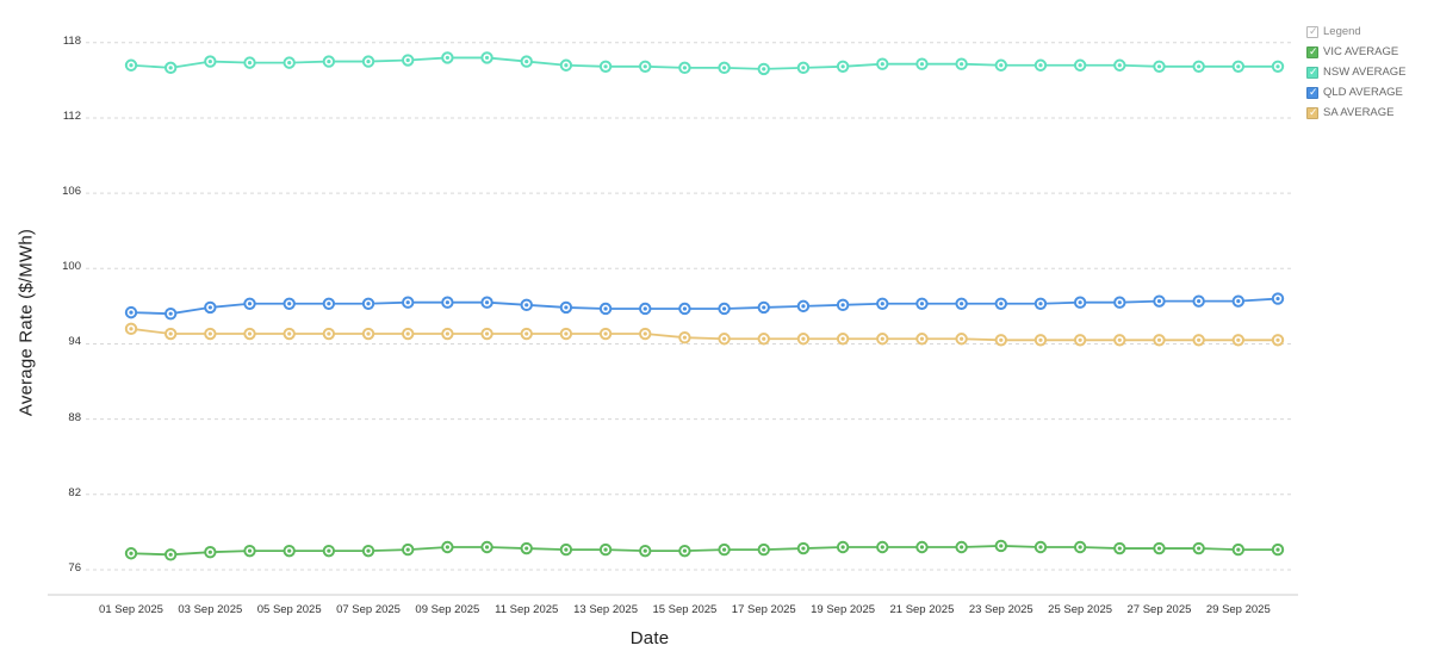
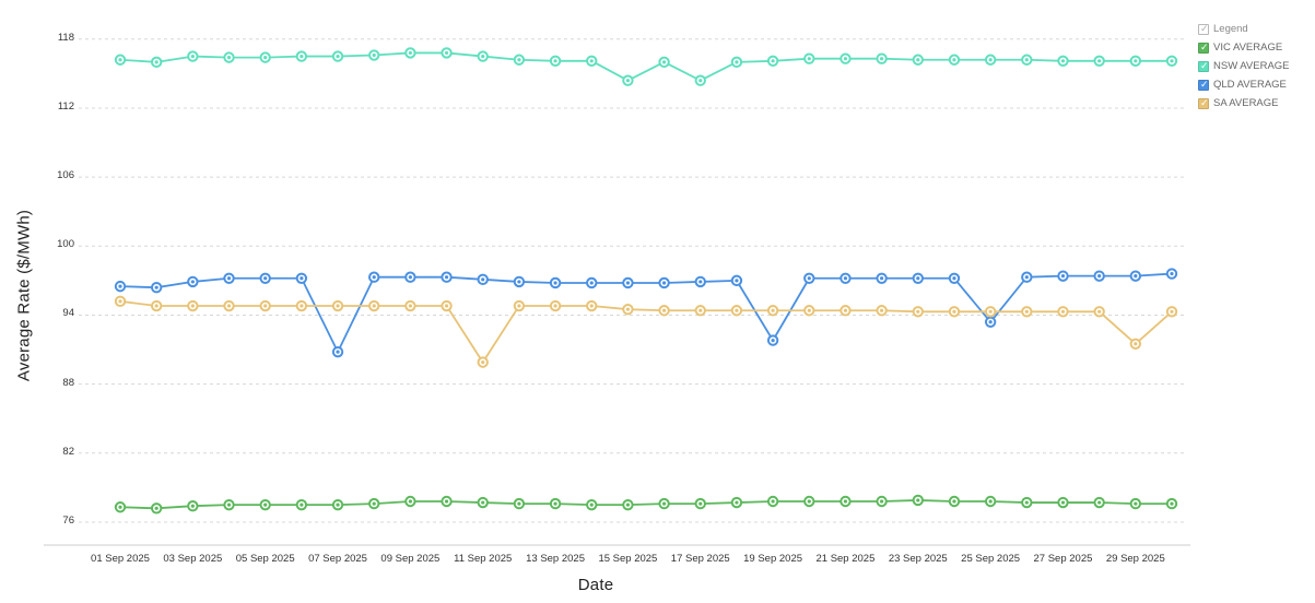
QLD AVERAGE/07 Sep 2025: 97.2 -> 90.8
SA AVERAGE/11 Sep 2025: 94.8 -> 89.9
NSW AVERAGE/15 Sep 2025: 116.0 -> 114.4
NSW AVERAGE/17 Sep 2025: 115.9 -> 114.4
QLD AVERAGE/19 Sep 2025: 97.1 -> 91.8
QLD AVERAGE/25 Sep 2025: 97.3 -> 93.4
SA AVERAGE/29 Sep 2025: 94.3 -> 91.5
